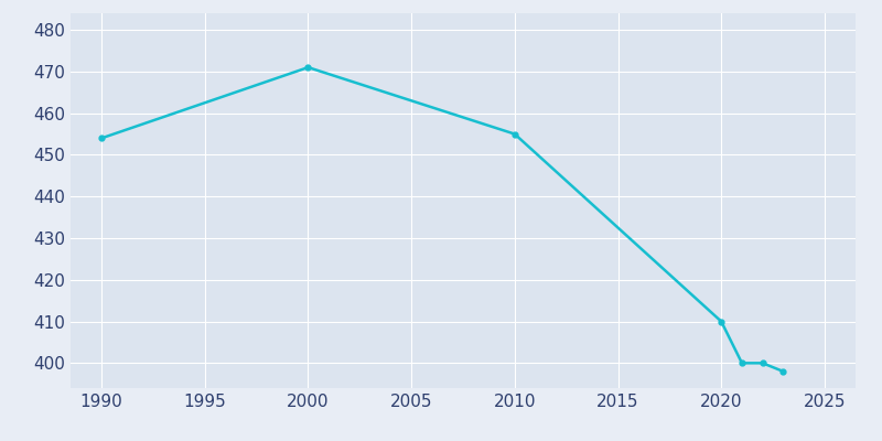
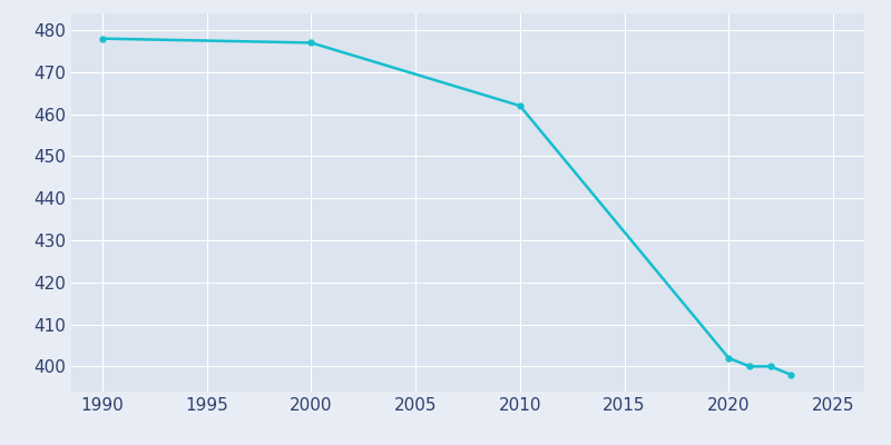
1990: 454 -> 478
2000: 471 -> 477
2010: 455 -> 462
2020: 410 -> 402
